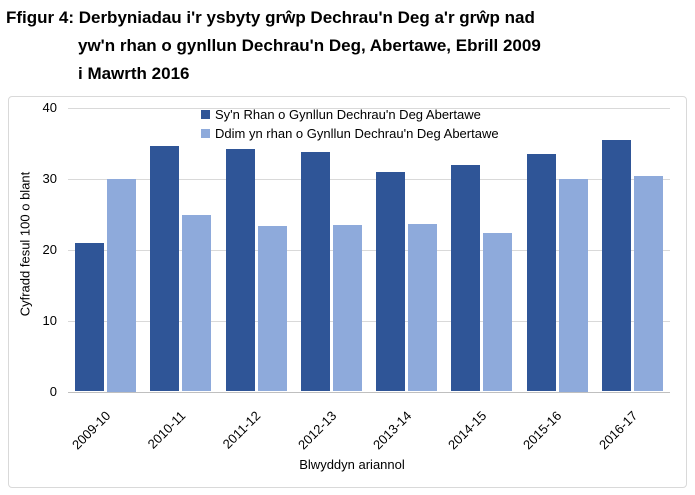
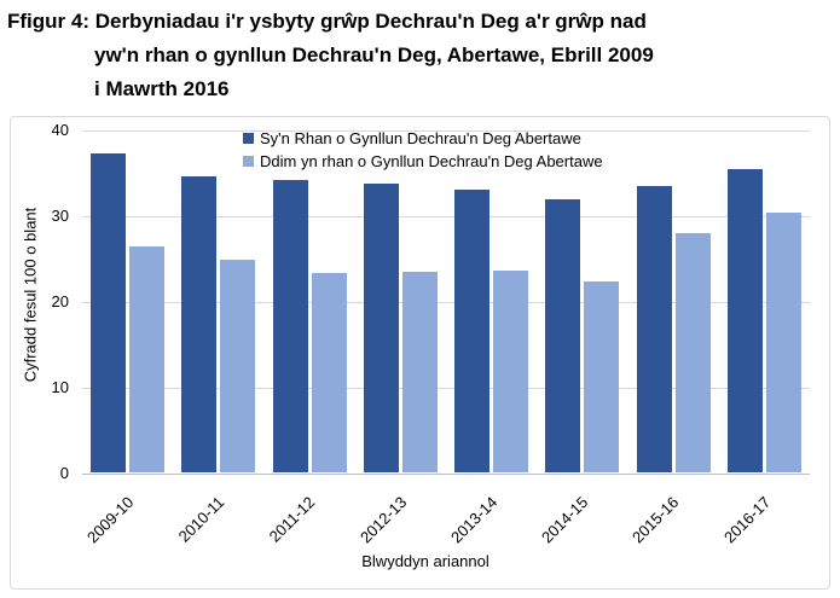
Sy'n Rhan o Gynllun Dechrau'n Deg Abertawe/2009-10: 21 -> 37
Ddim yn rhan o Gynllun Dechrau'n Deg Abertawe/2009-10: 30 -> 26
Sy'n Rhan o Gynllun Dechrau'n Deg Abertawe/2013-14: 31 -> 33
Ddim yn rhan o Gynllun Dechrau'n Deg Abertawe/2015-16: 30 -> 28
